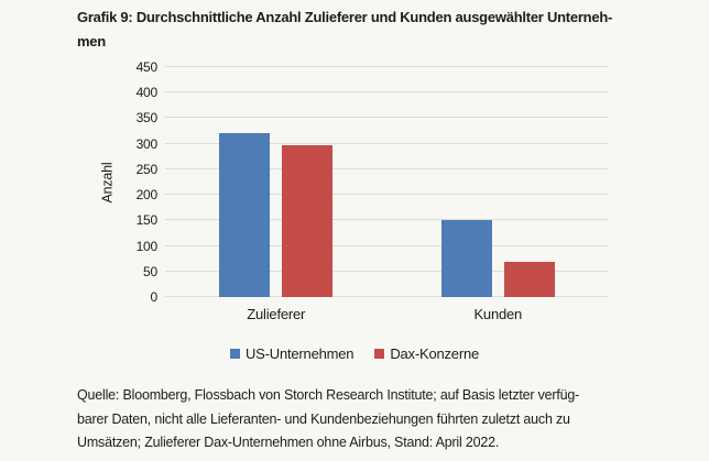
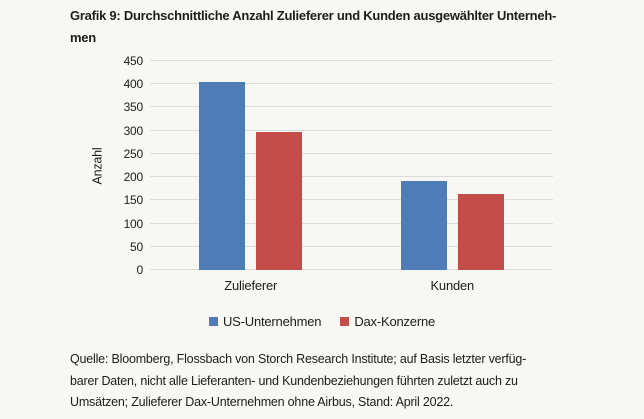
US-Unternehmen/Zulieferer: 320 -> 400
US-Unternehmen/Kunden: 150 -> 190
Dax-Konzerne/Kunden: 70 -> 160
